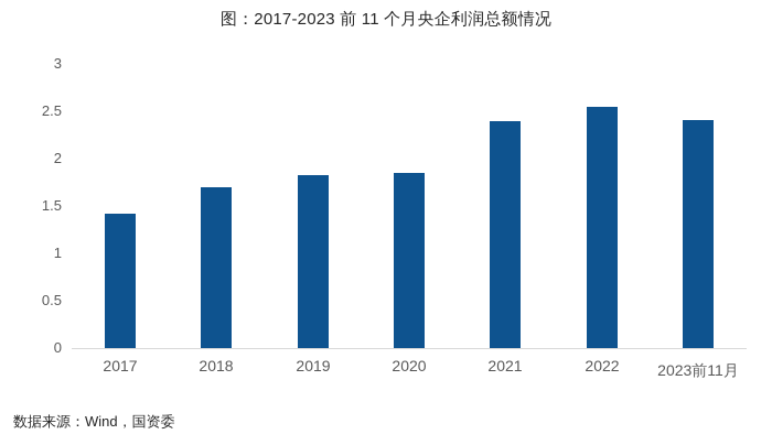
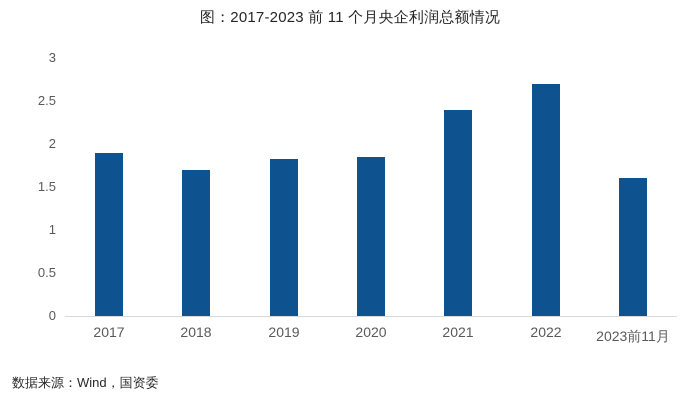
2017: 1.4 -> 1.9
2022: 2.5 -> 2.7
2023前11月: 2.4 -> 1.6
